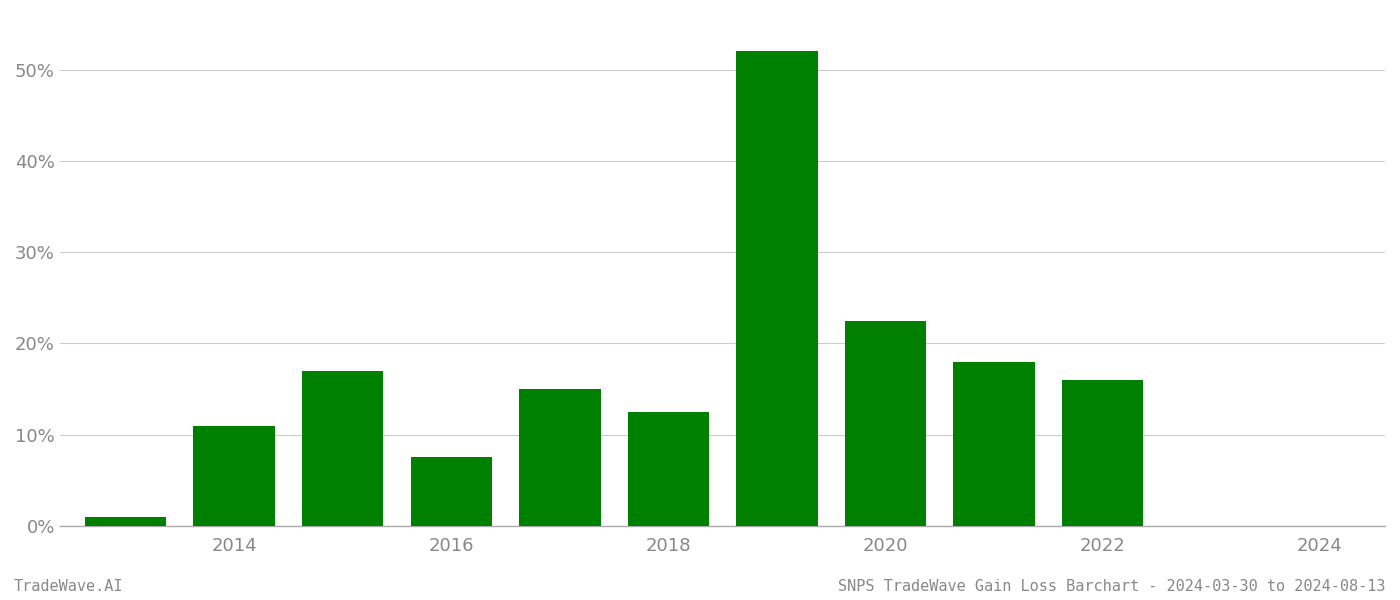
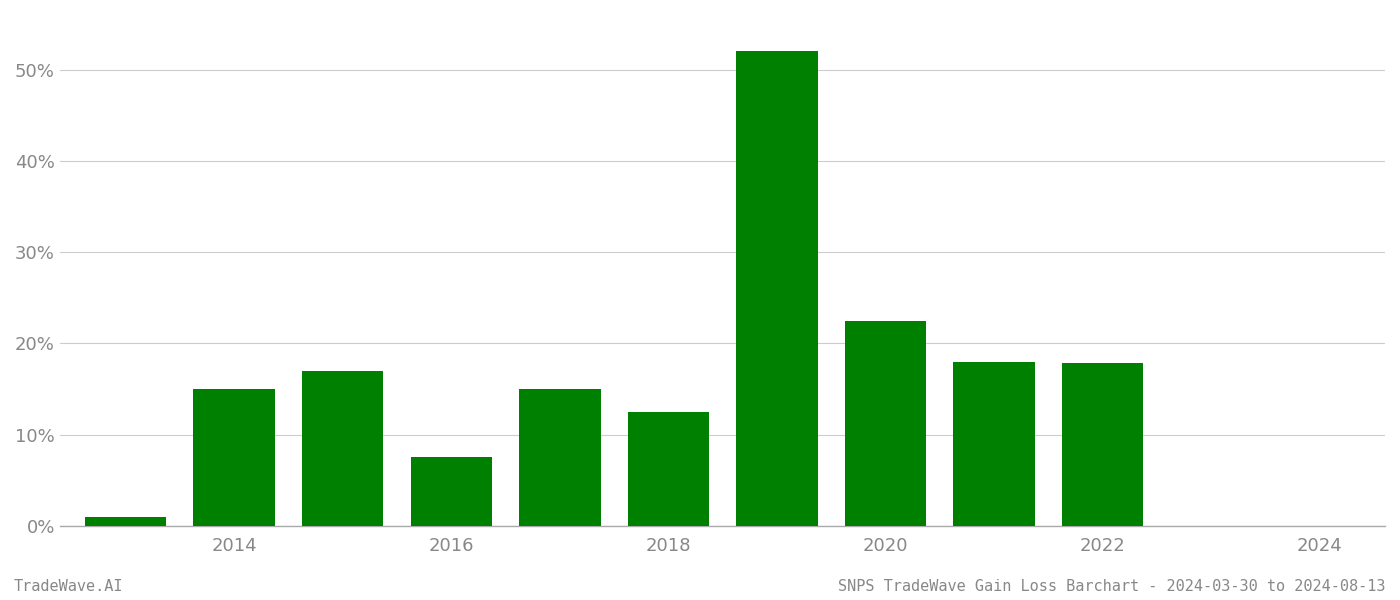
2014: 11.0% -> 15.0%
2022: 16.0% -> 17.8%
